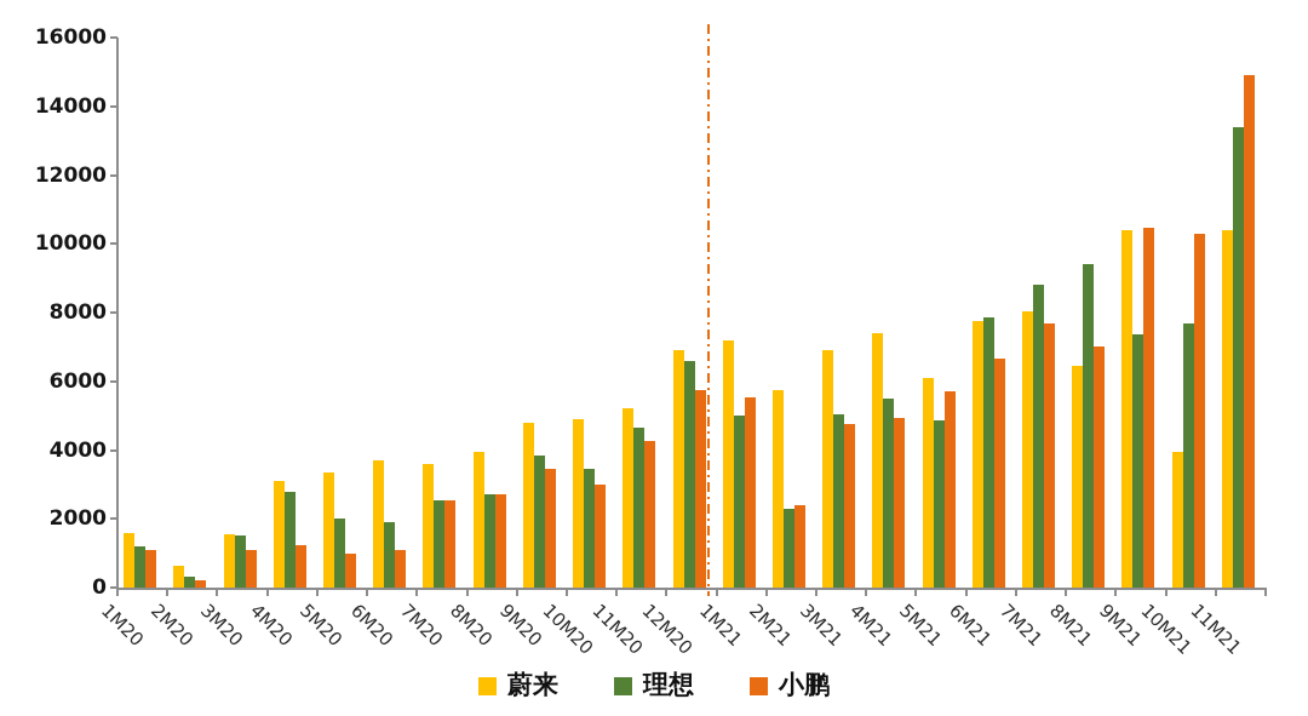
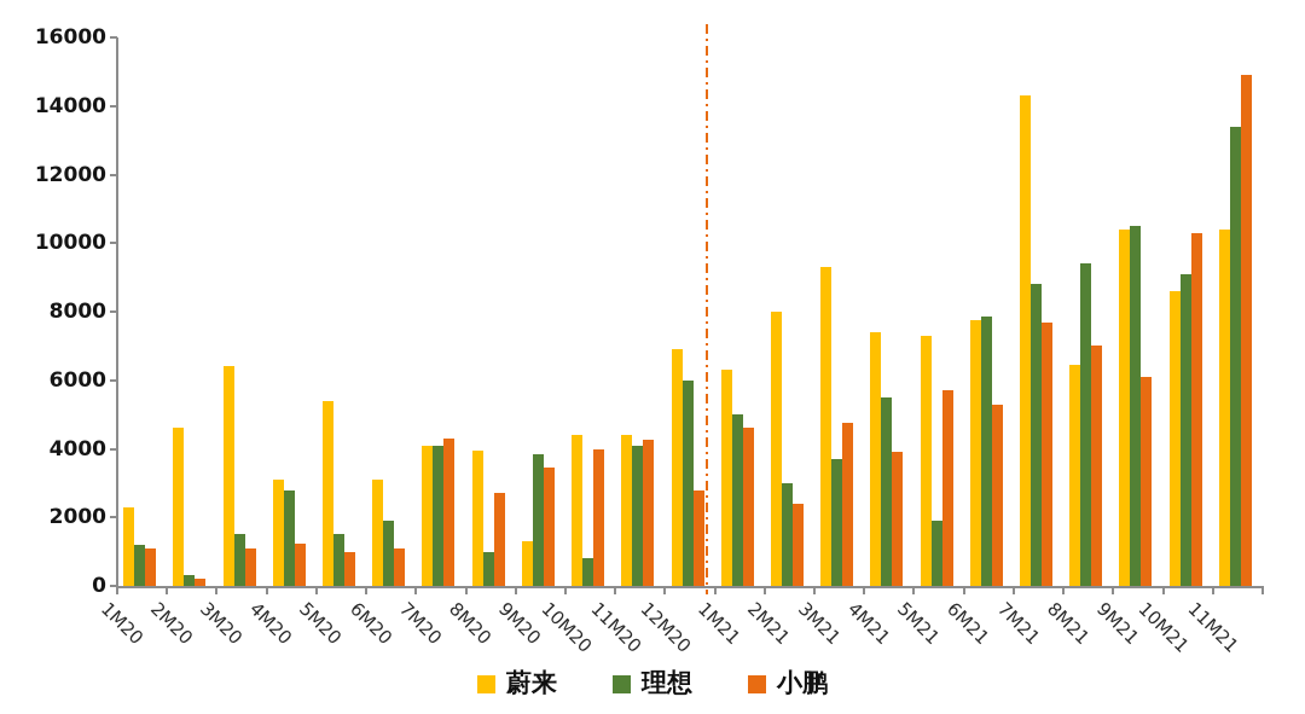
蔚来/1M20: 1600 -> 2300
蔚来/2M20: 600 -> 4600
蔚来/3M20: 1600 -> 6400
蔚来/5M20: 3400 -> 5400
理想/5M20: 2000 -> 1500
蔚来/6M20: 3700 -> 3100
蔚来/7M20: 3600 -> 4100
理想/7M20: 2600 -> 4100
小鹏/7M20: 2600 -> 4300
理想/8M20: 2700 -> 1000
蔚来/9M20: 4800 -> 1300
蔚来/10M20: 4900 -> 4400
理想/10M20: 3400 -> 800
小鹏/10M20: 3000 -> 4000
蔚来/11M20: 5200 -> 4400
理想/11M20: 4600 -> 4100
理想/12M20: 6600 -> 6000
小鹏/12M20: 5800 -> 2800
蔚来/1M21: 7200 -> 6300
小鹏/1M21: 5600 -> 4600
蔚来/2M21: 5800 -> 8000
理想/2M21: 2300 -> 3000
蔚来/3M21: 6900 -> 9300
理想/3M21: 5000 -> 3700
小鹏/4M21: 5000 -> 3900
蔚来/5M21: 6100 -> 7300
理想/5M21: 4800 -> 1900
小鹏/6M21: 6600 -> 5300
蔚来/7M21: 8000 -> 14300
理想/9M21: 7400 -> 10500
小鹏/9M21: 10400 -> 6100
蔚来/10M21: 4000 -> 8600
理想/10M21: 7700 -> 9100
